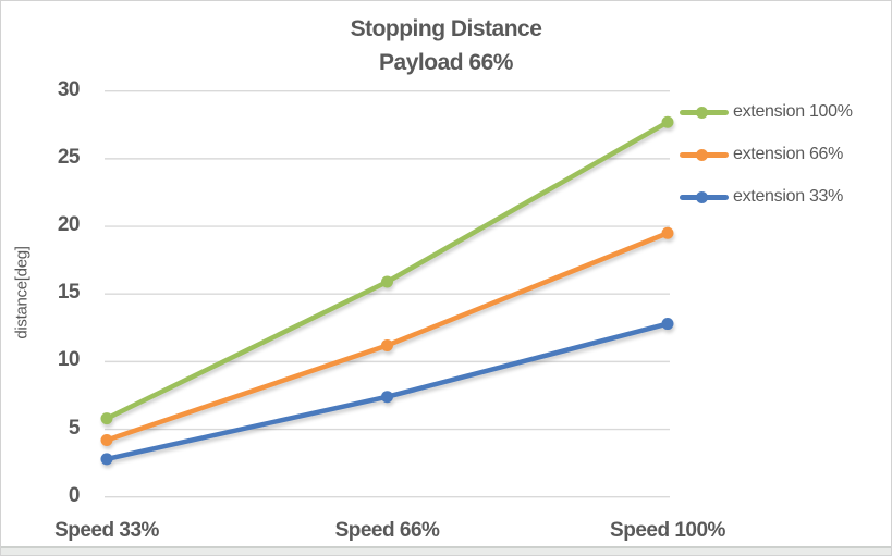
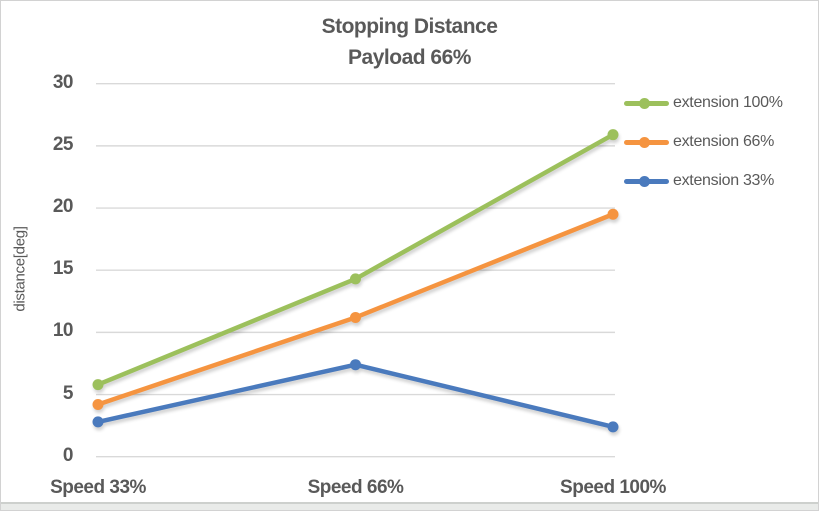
extension 100%/Speed 66%: 15.9 -> 14.3
extension 100%/Speed 100%: 27.7 -> 25.9
extension 33%/Speed 100%: 12.8 -> 2.4
